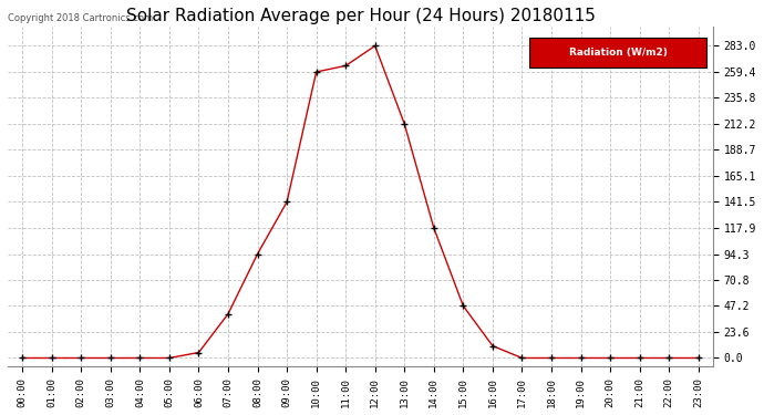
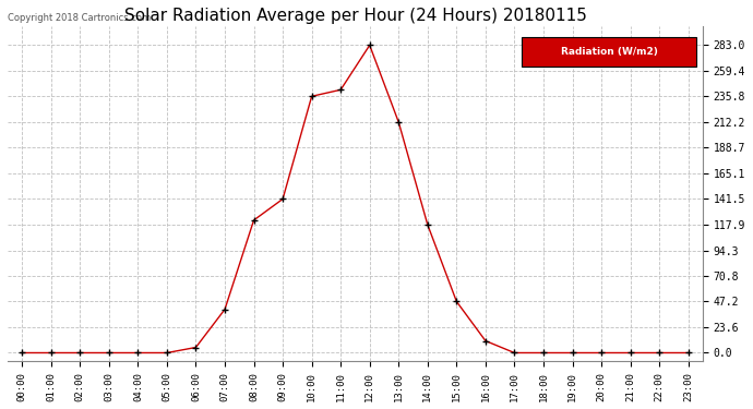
08:00: 94 -> 122
10:00: 259 -> 236
11:00: 265 -> 242
